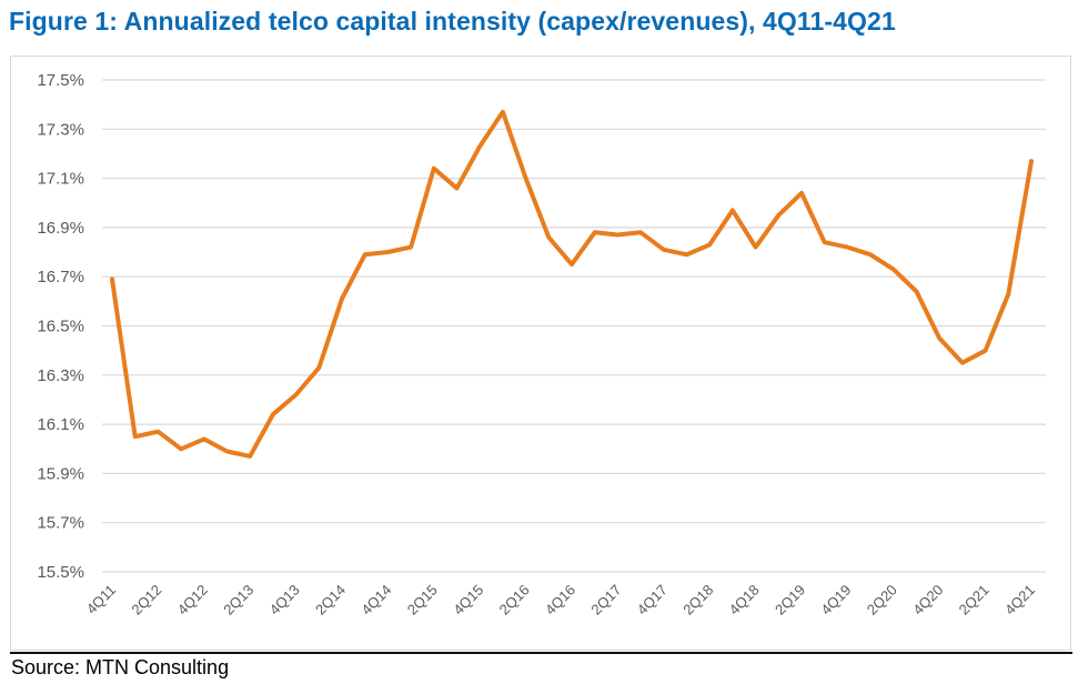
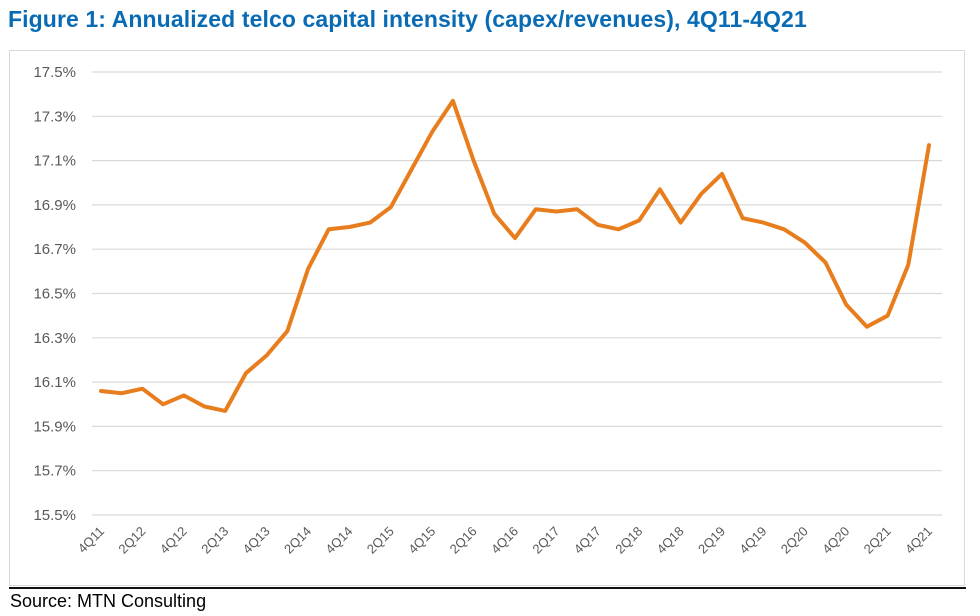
4Q11: 16.69% -> 16.06%
2Q15: 17.14% -> 16.89%
